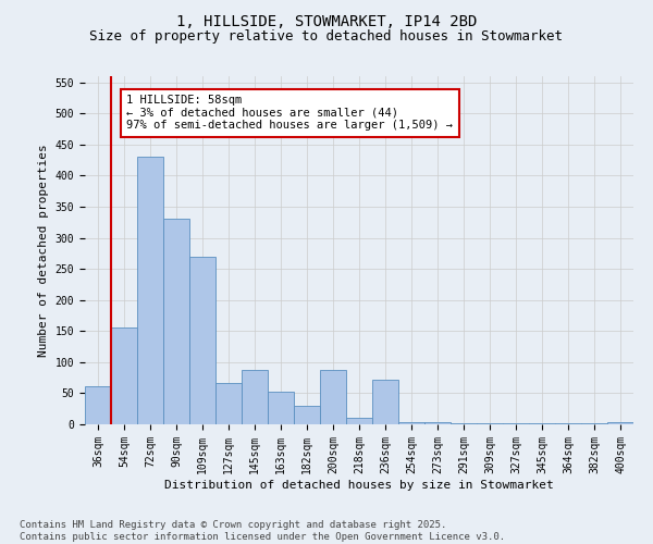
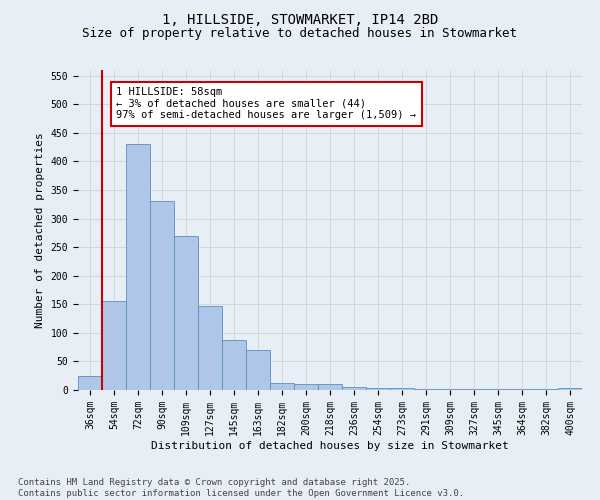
36sqm: 62 -> 25
127sqm: 66 -> 147
163sqm: 52 -> 70
182sqm: 30 -> 12
200sqm: 88 -> 10
236sqm: 72 -> 5
